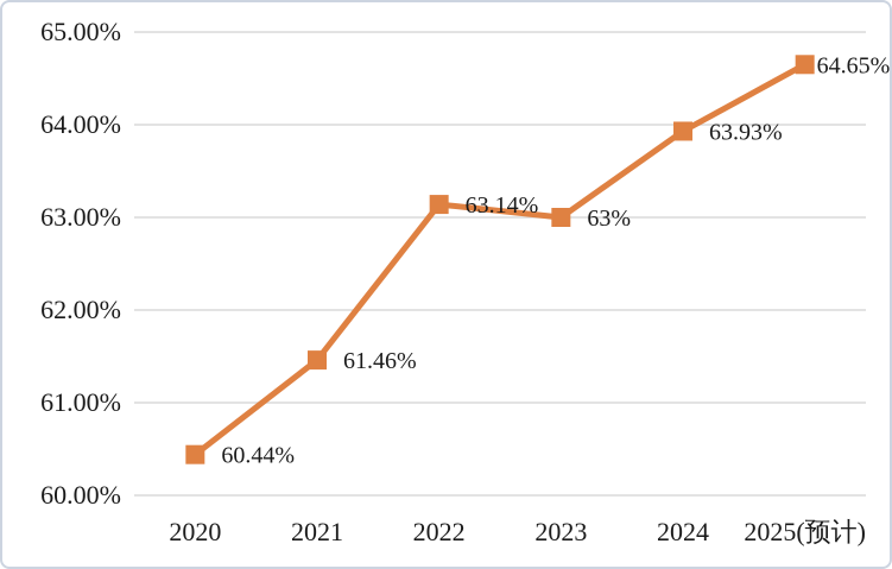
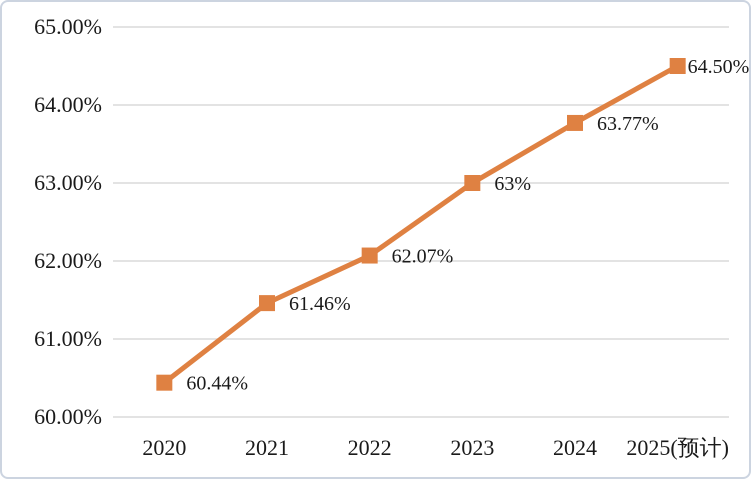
2022: 63.14% -> 62.07%
2024: 63.93% -> 63.77%
2025(预计): 64.65% -> 64.50%
